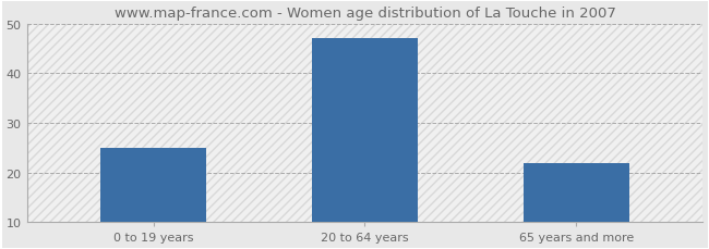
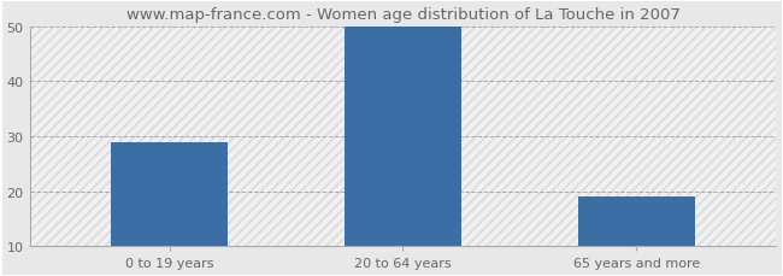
0 to 19 years: 25 -> 29
20 to 64 years: 47 -> 50
65 years and more: 22 -> 19
